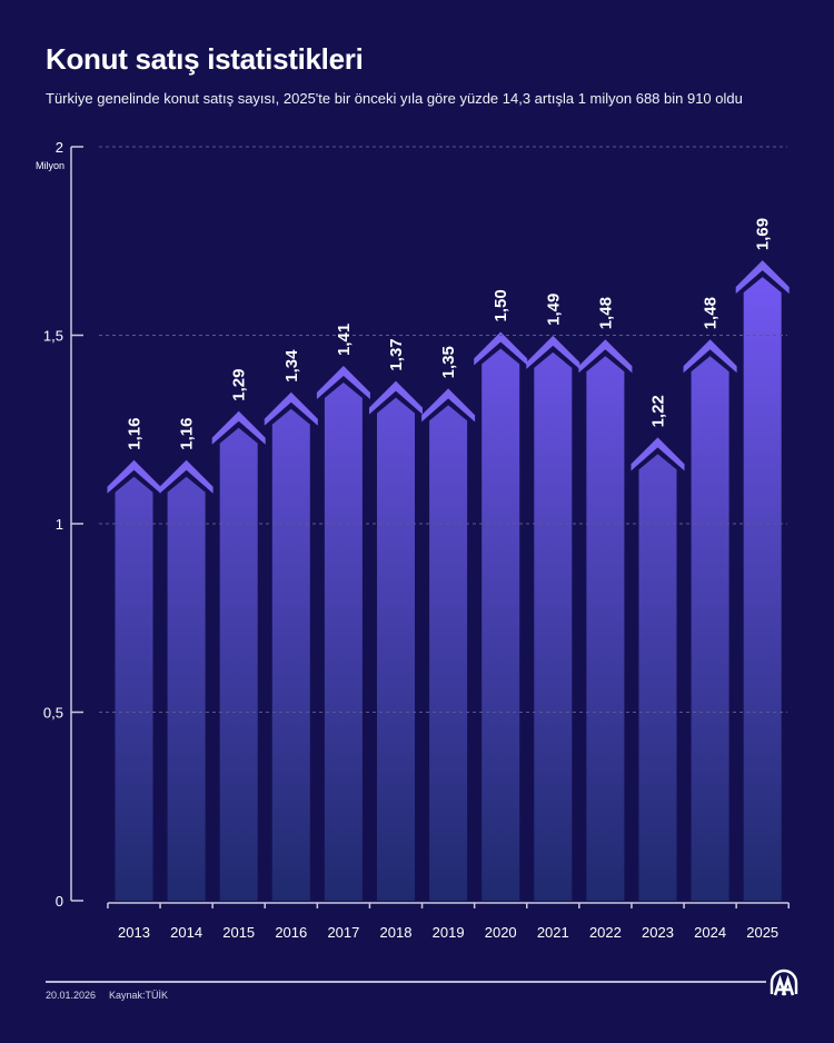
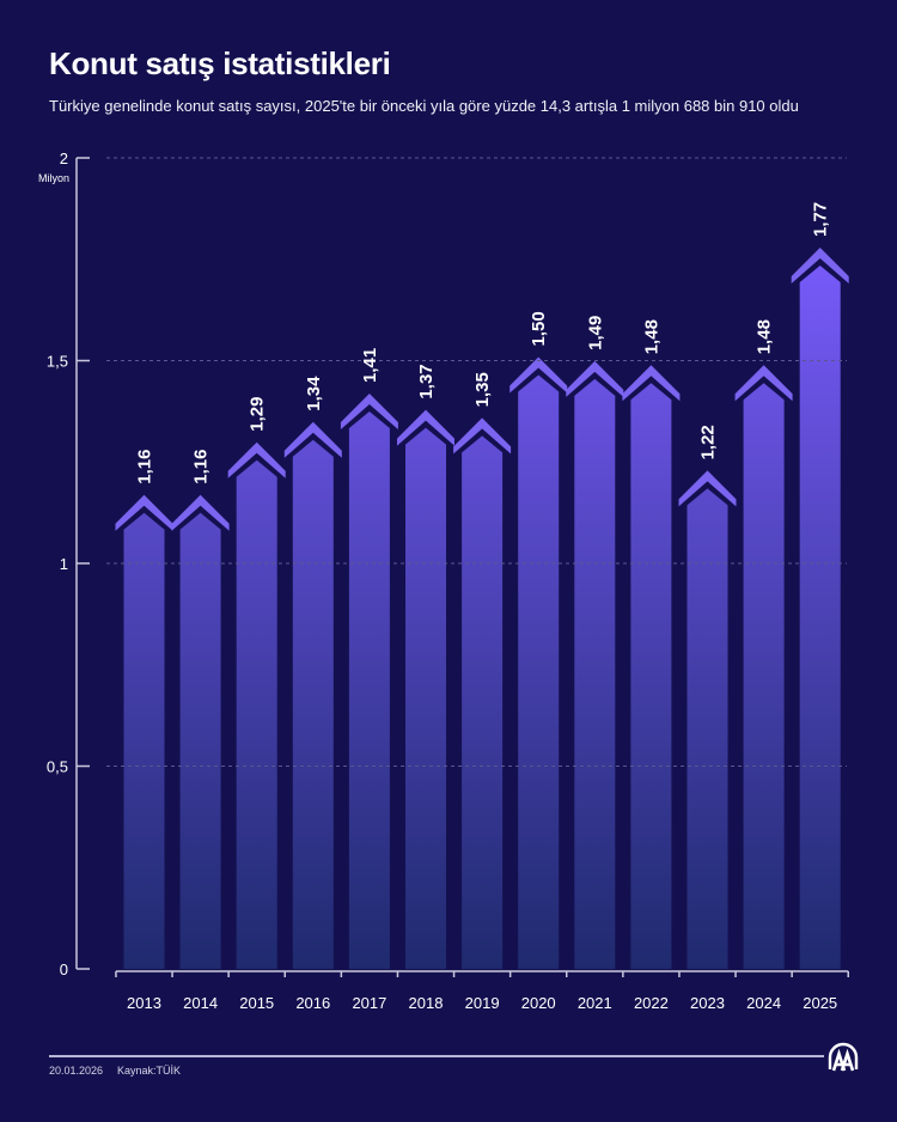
2025: 1,69 -> 1,77
